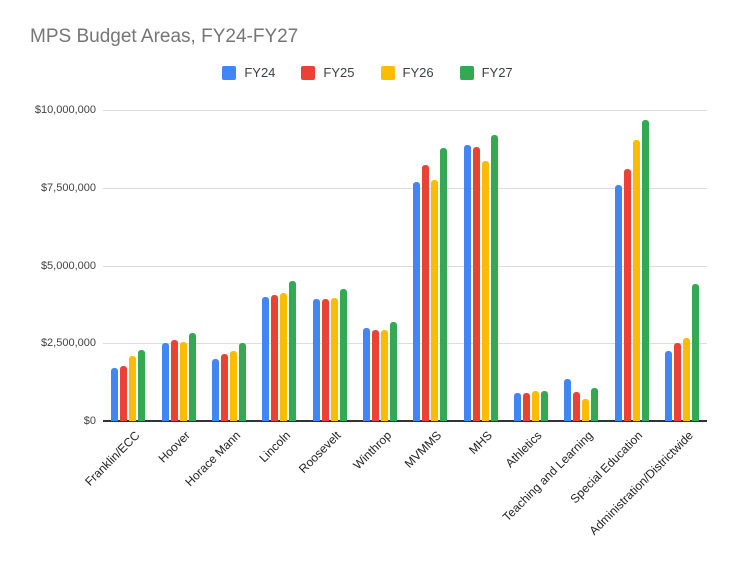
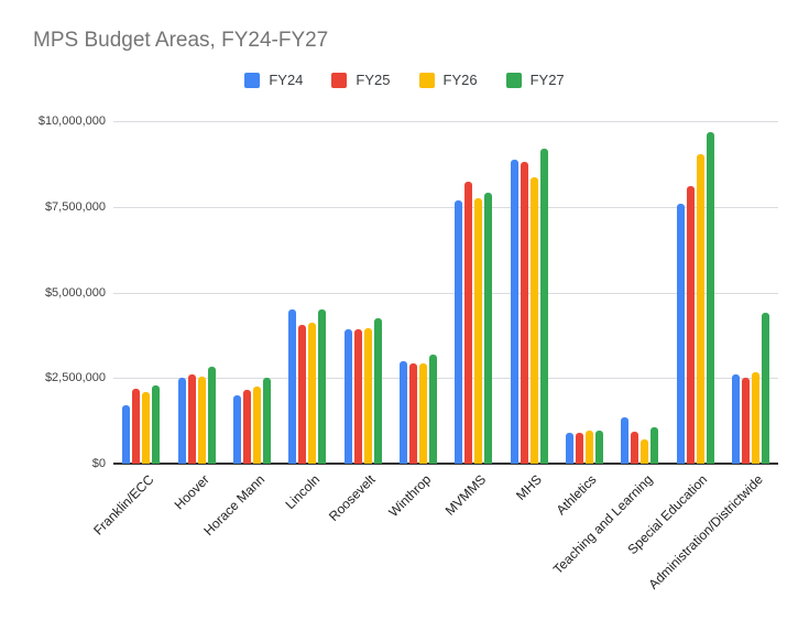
FY25/Franklin/ECC: $1800000 -> $2200000
FY24/Lincoln: $4000000 -> $4500000
FY27/MVMMS: $8800000 -> $7900000
FY24/Administration/Districtwide: $2200000 -> $2600000
